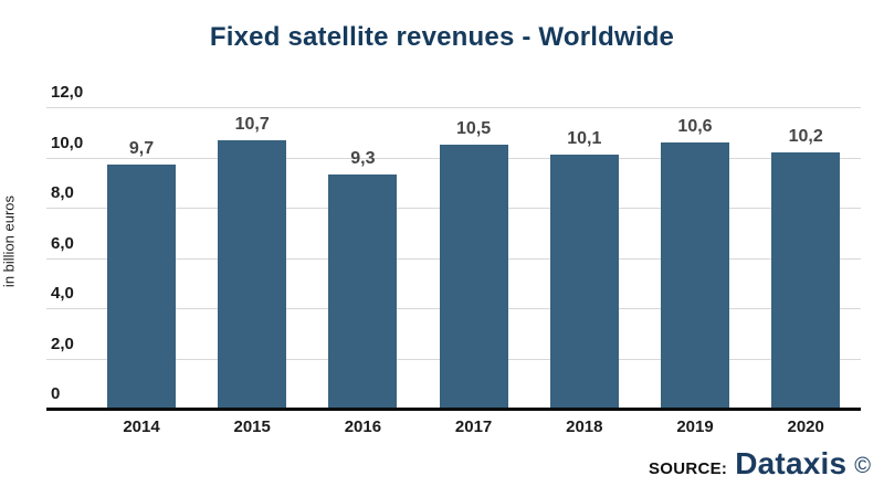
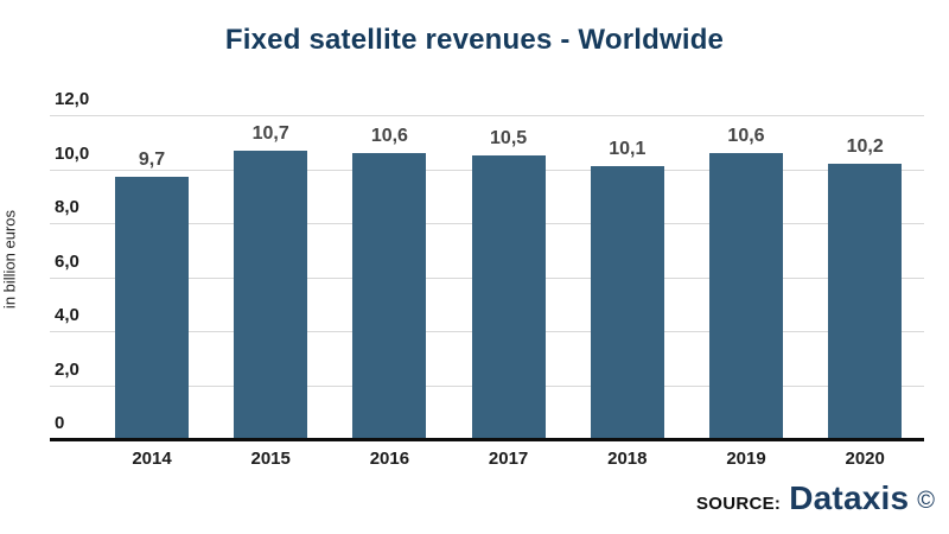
2016: 9,3 -> 10,6
